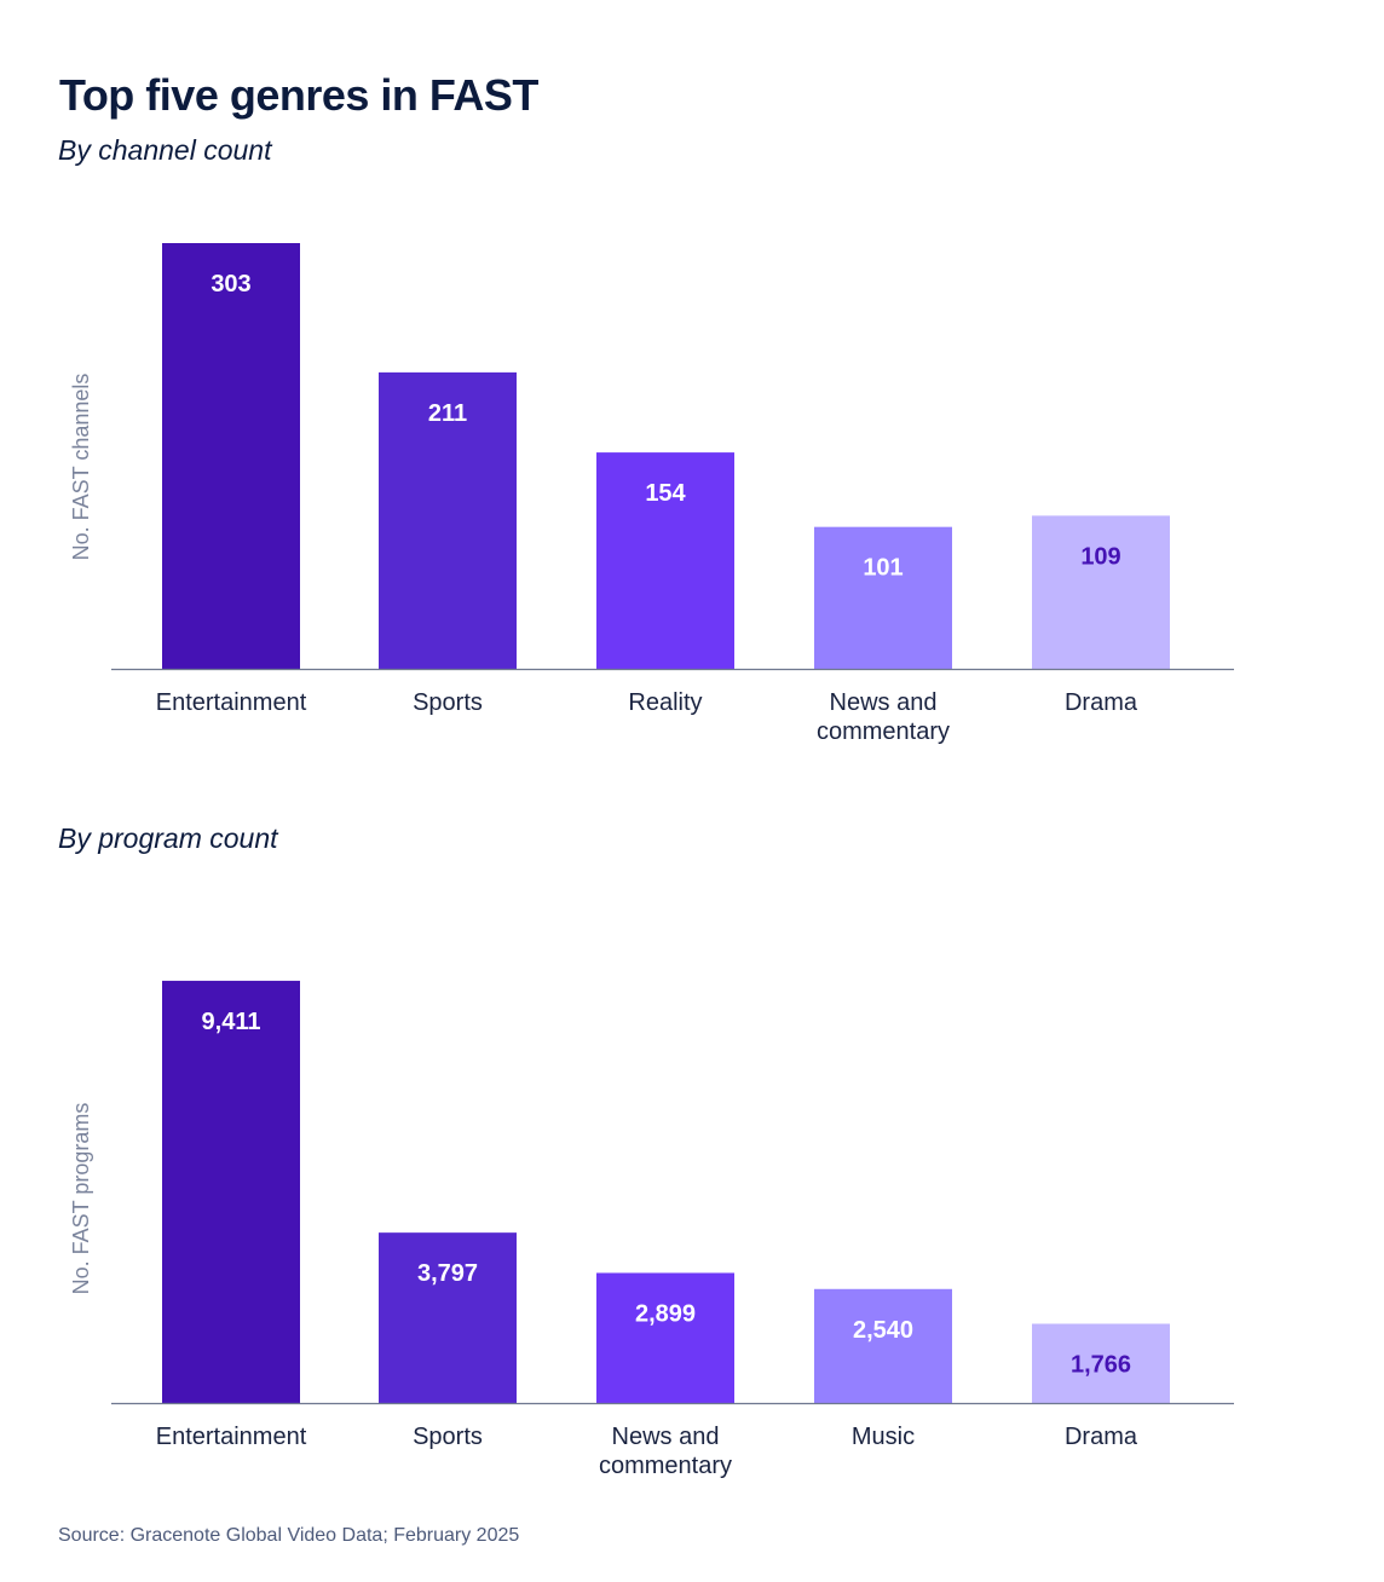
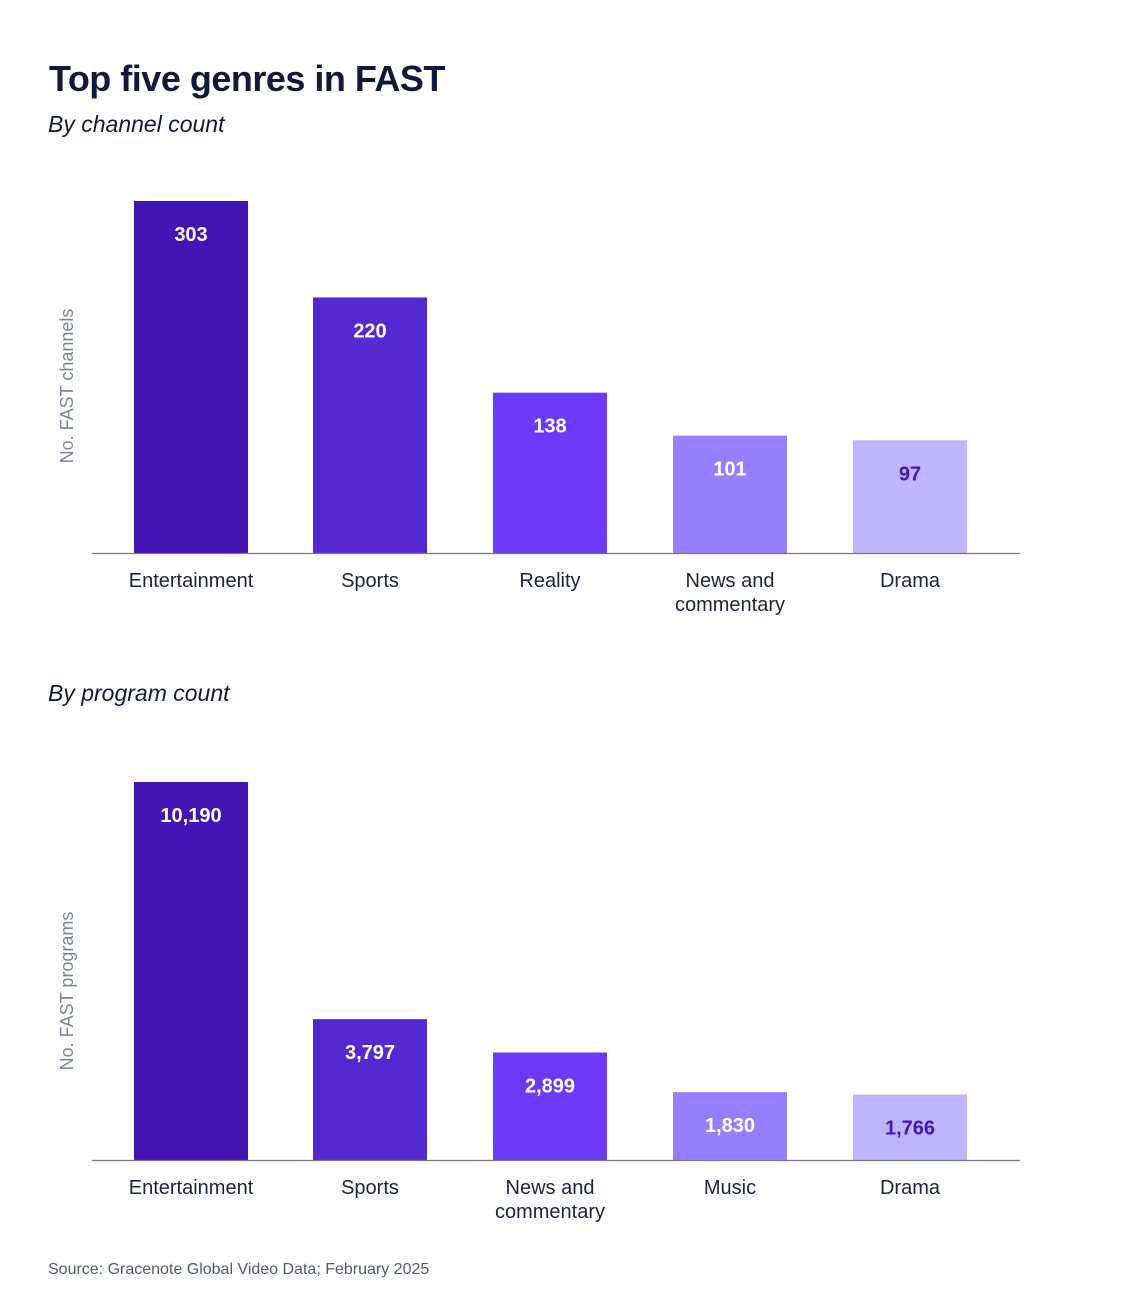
By channel count/Sports: 211 -> 220
By channel count/Reality: 154 -> 138
By channel count/Drama: 109 -> 97
By program count/Entertainment: 9,411 -> 10,190
By program count/Music: 2,540 -> 1,830
